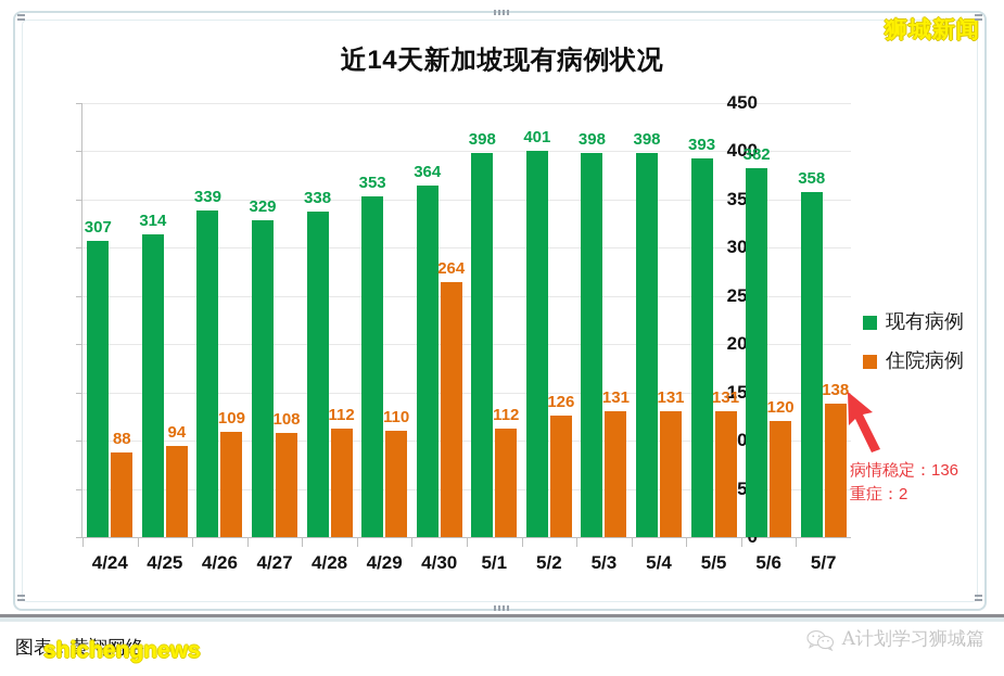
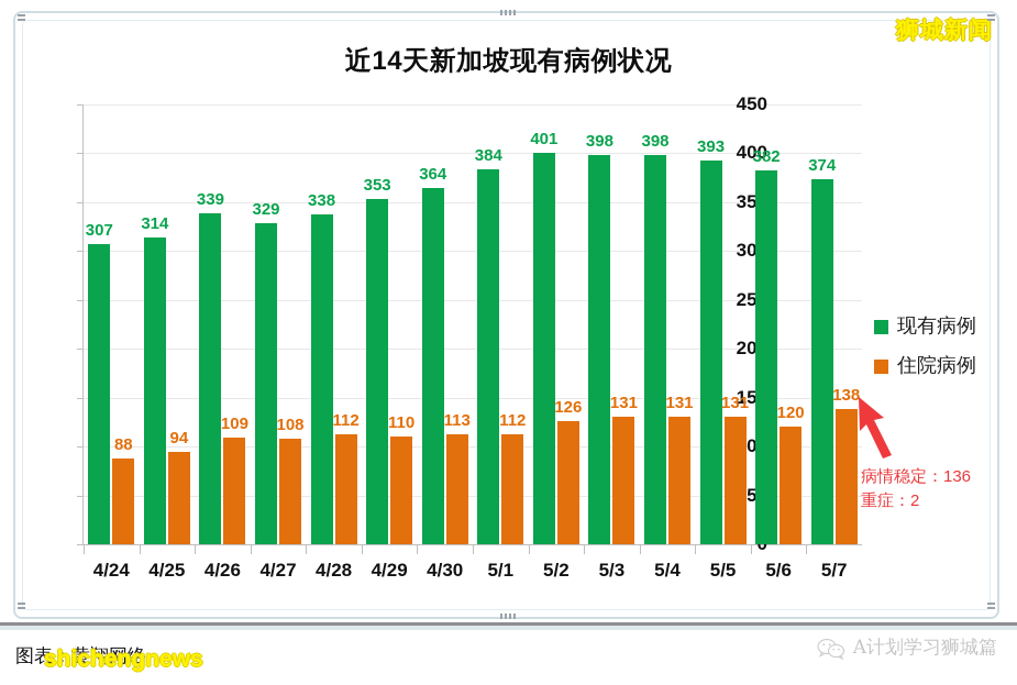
住院病例/4/30: 264 -> 113
现有病例/5/1: 398 -> 384
现有病例/5/7: 358 -> 374
